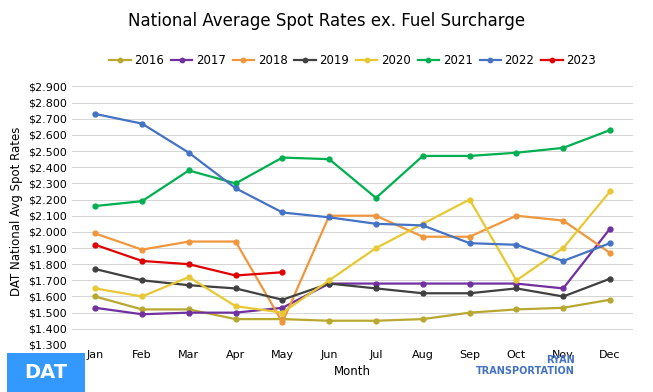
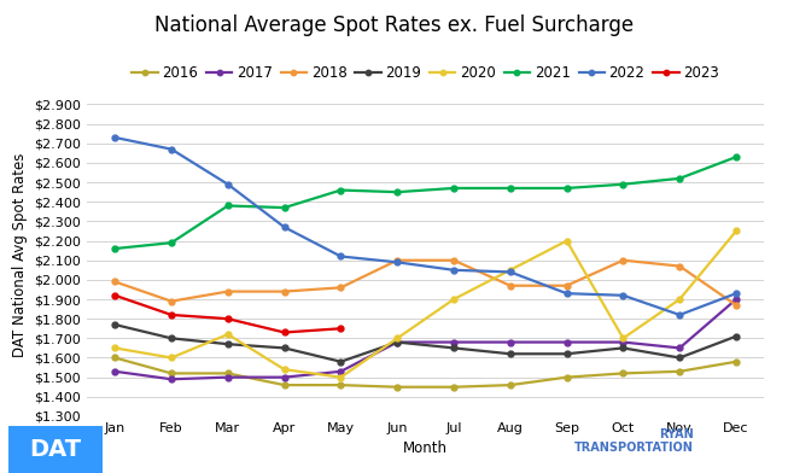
2021/Apr: $2.30 -> $2.37
2018/May: $1.44 -> $1.96
2021/Jul: $2.21 -> $2.47
2017/Dec: $2.02 -> $1.90
